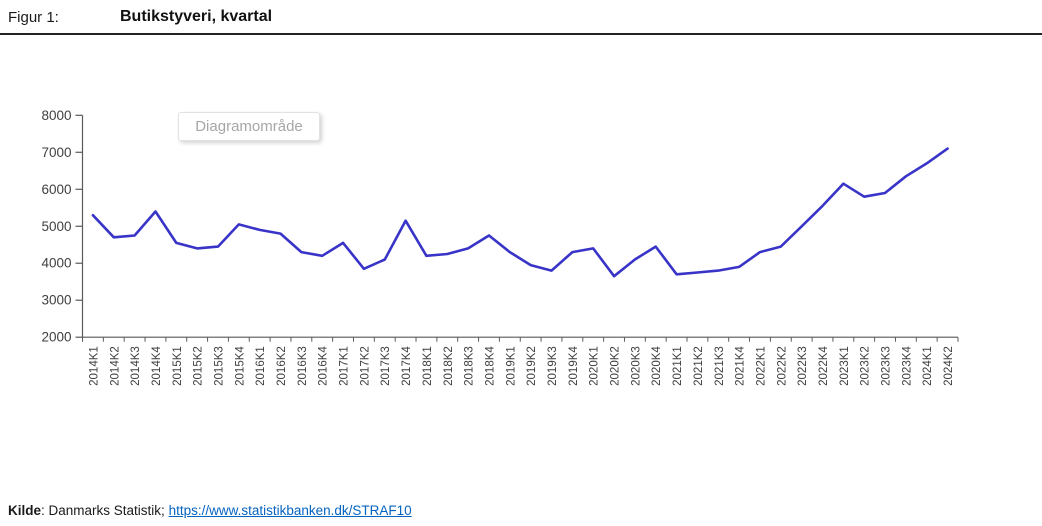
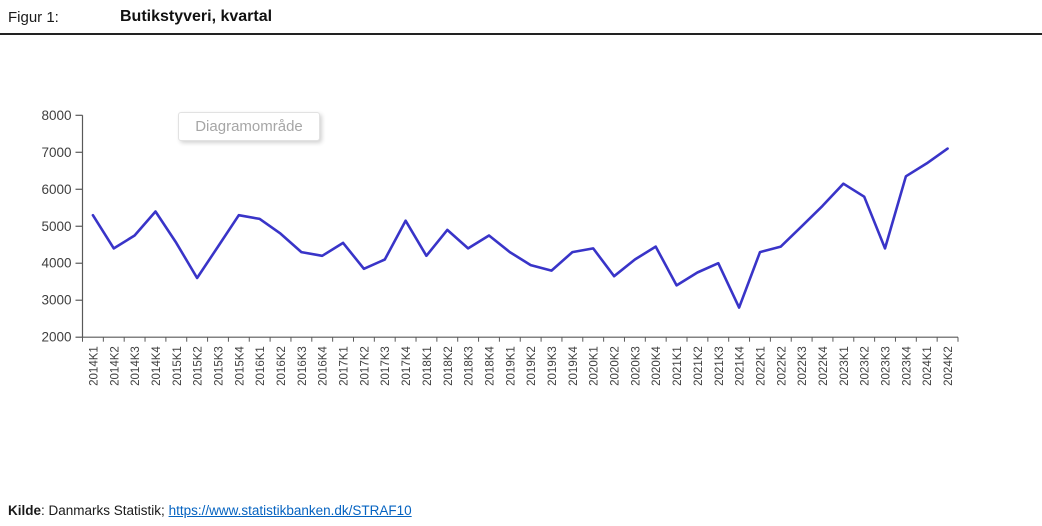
2014K2: 4700 -> 4400
2015K2: 4400 -> 3600
2015K4: 5000 -> 5300
2016K1: 4900 -> 5200
2018K2: 4200 -> 4900
2021K1: 3700 -> 3400
2021K3: 3800 -> 4000
2021K4: 3900 -> 2800
2023K3: 5900 -> 4400
